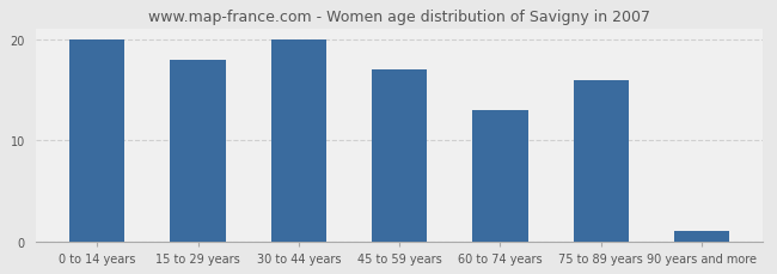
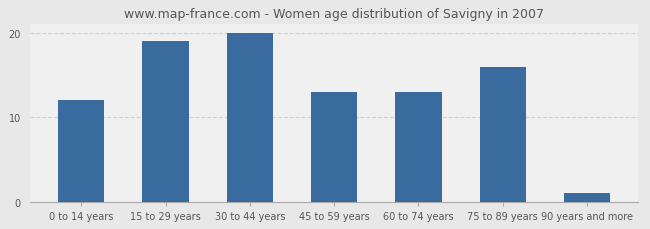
0 to 14 years: 20 -> 12
15 to 29 years: 18 -> 19
45 to 59 years: 17 -> 13
